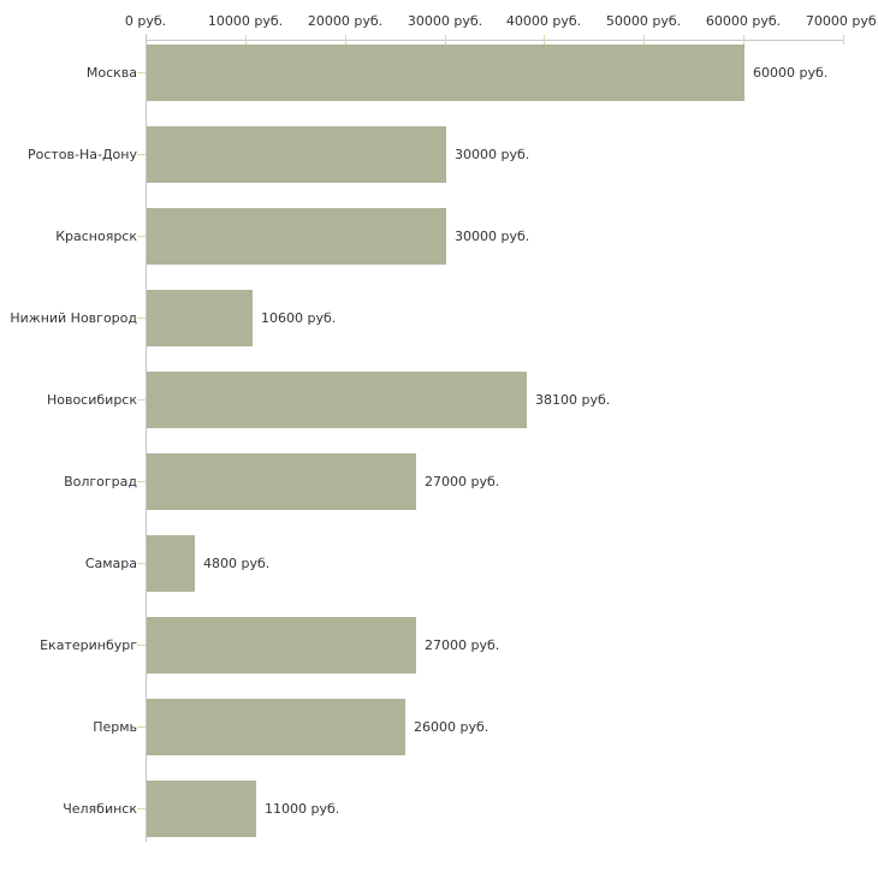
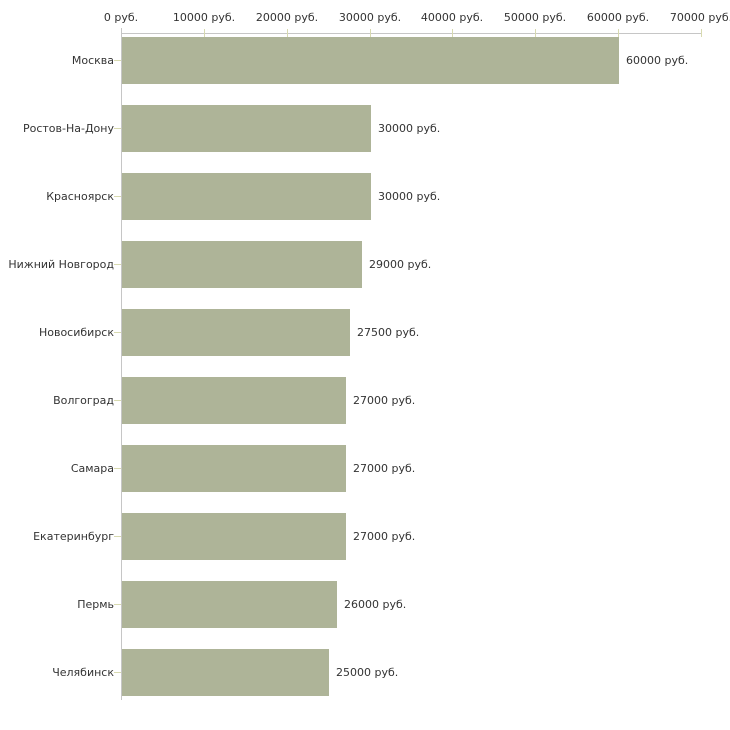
Нижний Новгород: 10600 -> 29000
Новосибирск: 38100 -> 27500
Самара: 4800 -> 27000
Челябинск: 11000 -> 25000
